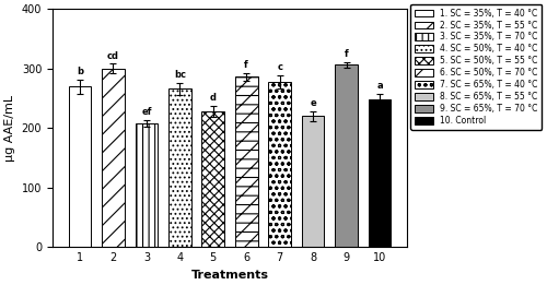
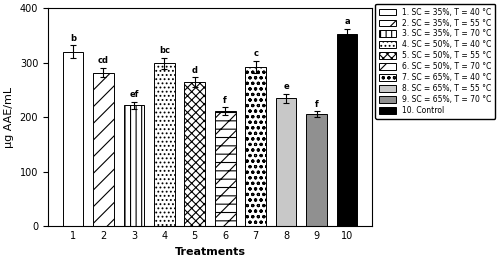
1: 270 -> 320
2: 300 -> 282
3: 208 -> 222
4: 266 -> 299
5: 228 -> 264
6: 286 -> 211
7: 278 -> 293
8: 220 -> 235
9: 306 -> 206
10: 248 -> 352
